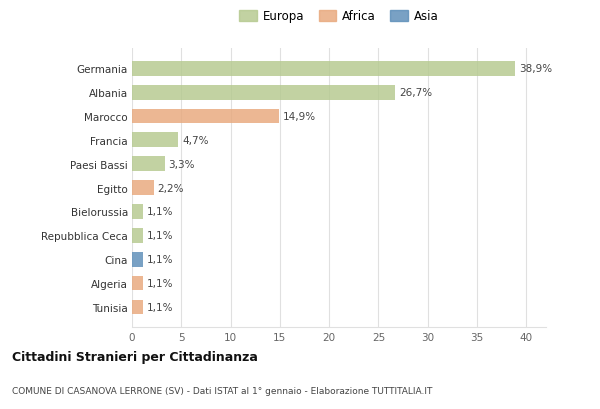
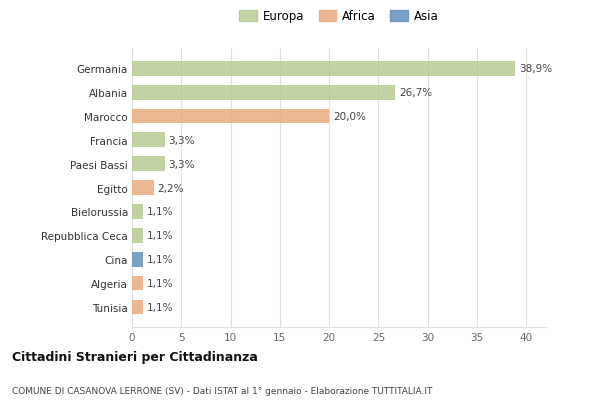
Marocco: 14,9% -> 20,0%
Francia: 4,7% -> 3,3%
